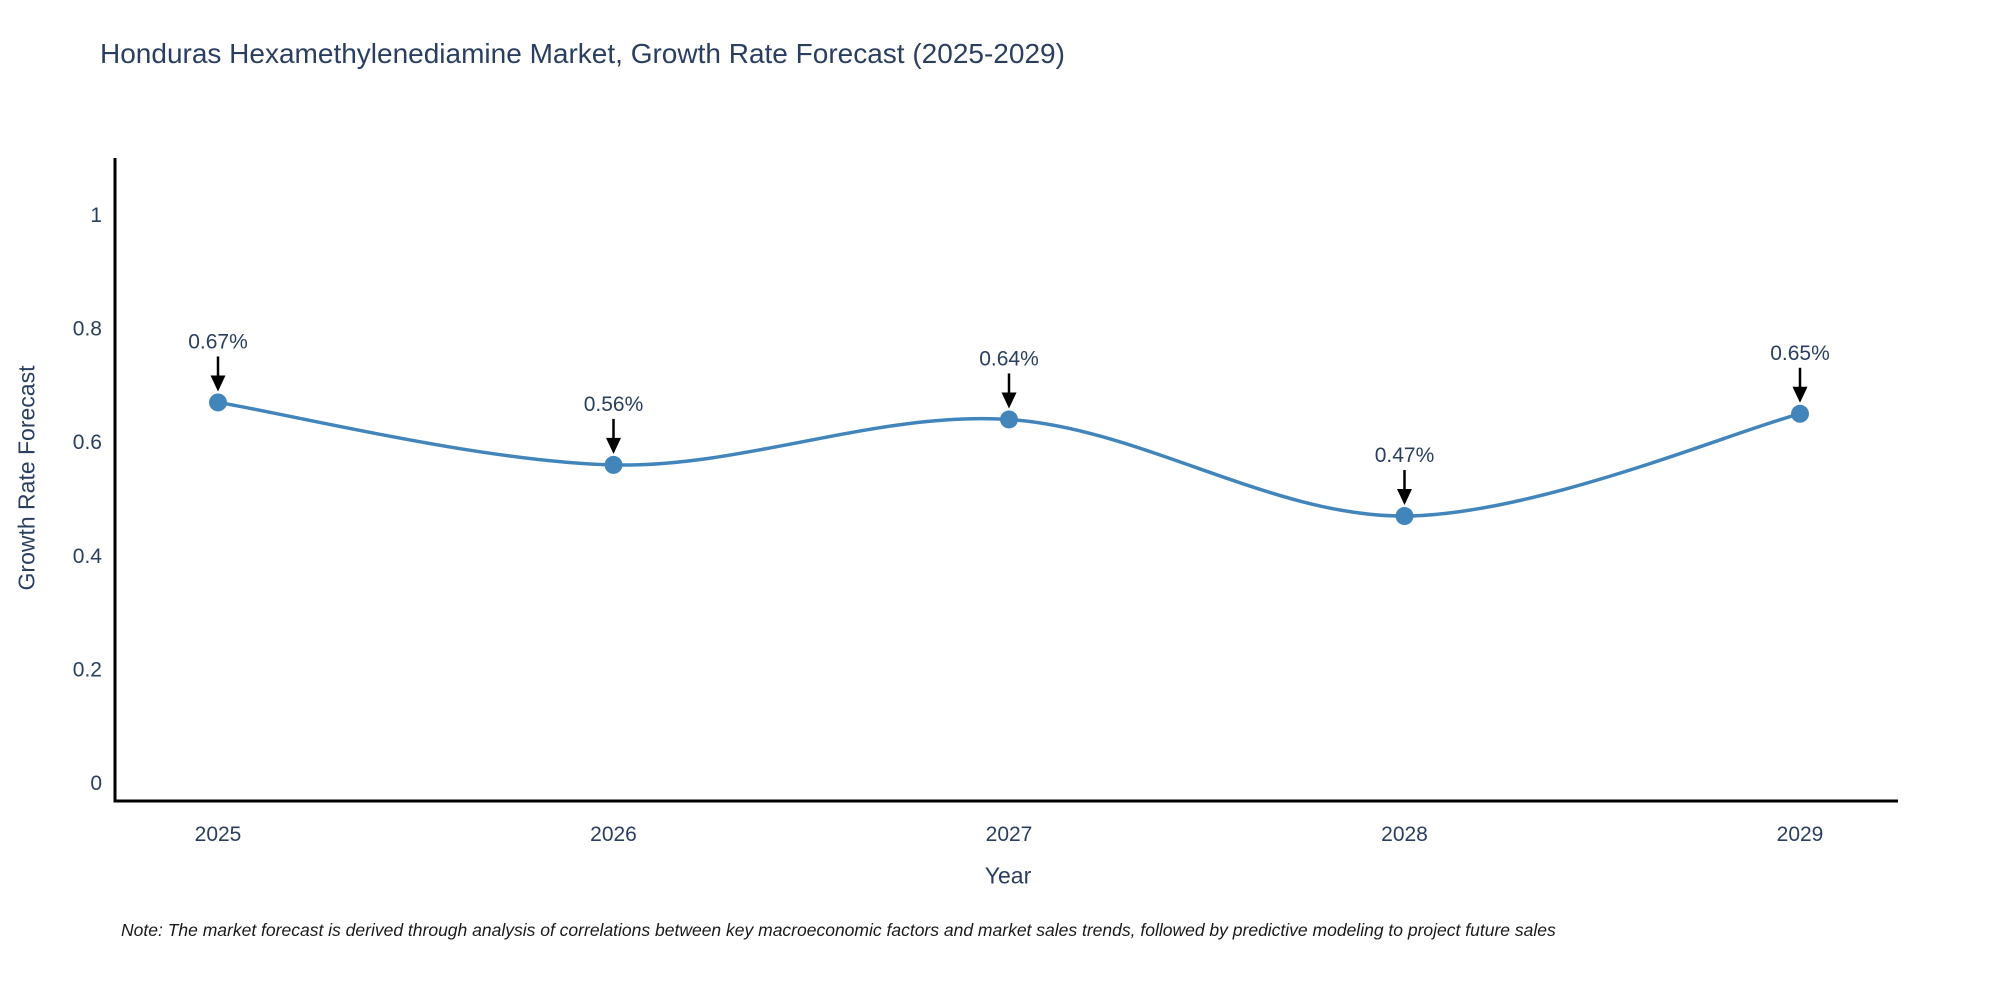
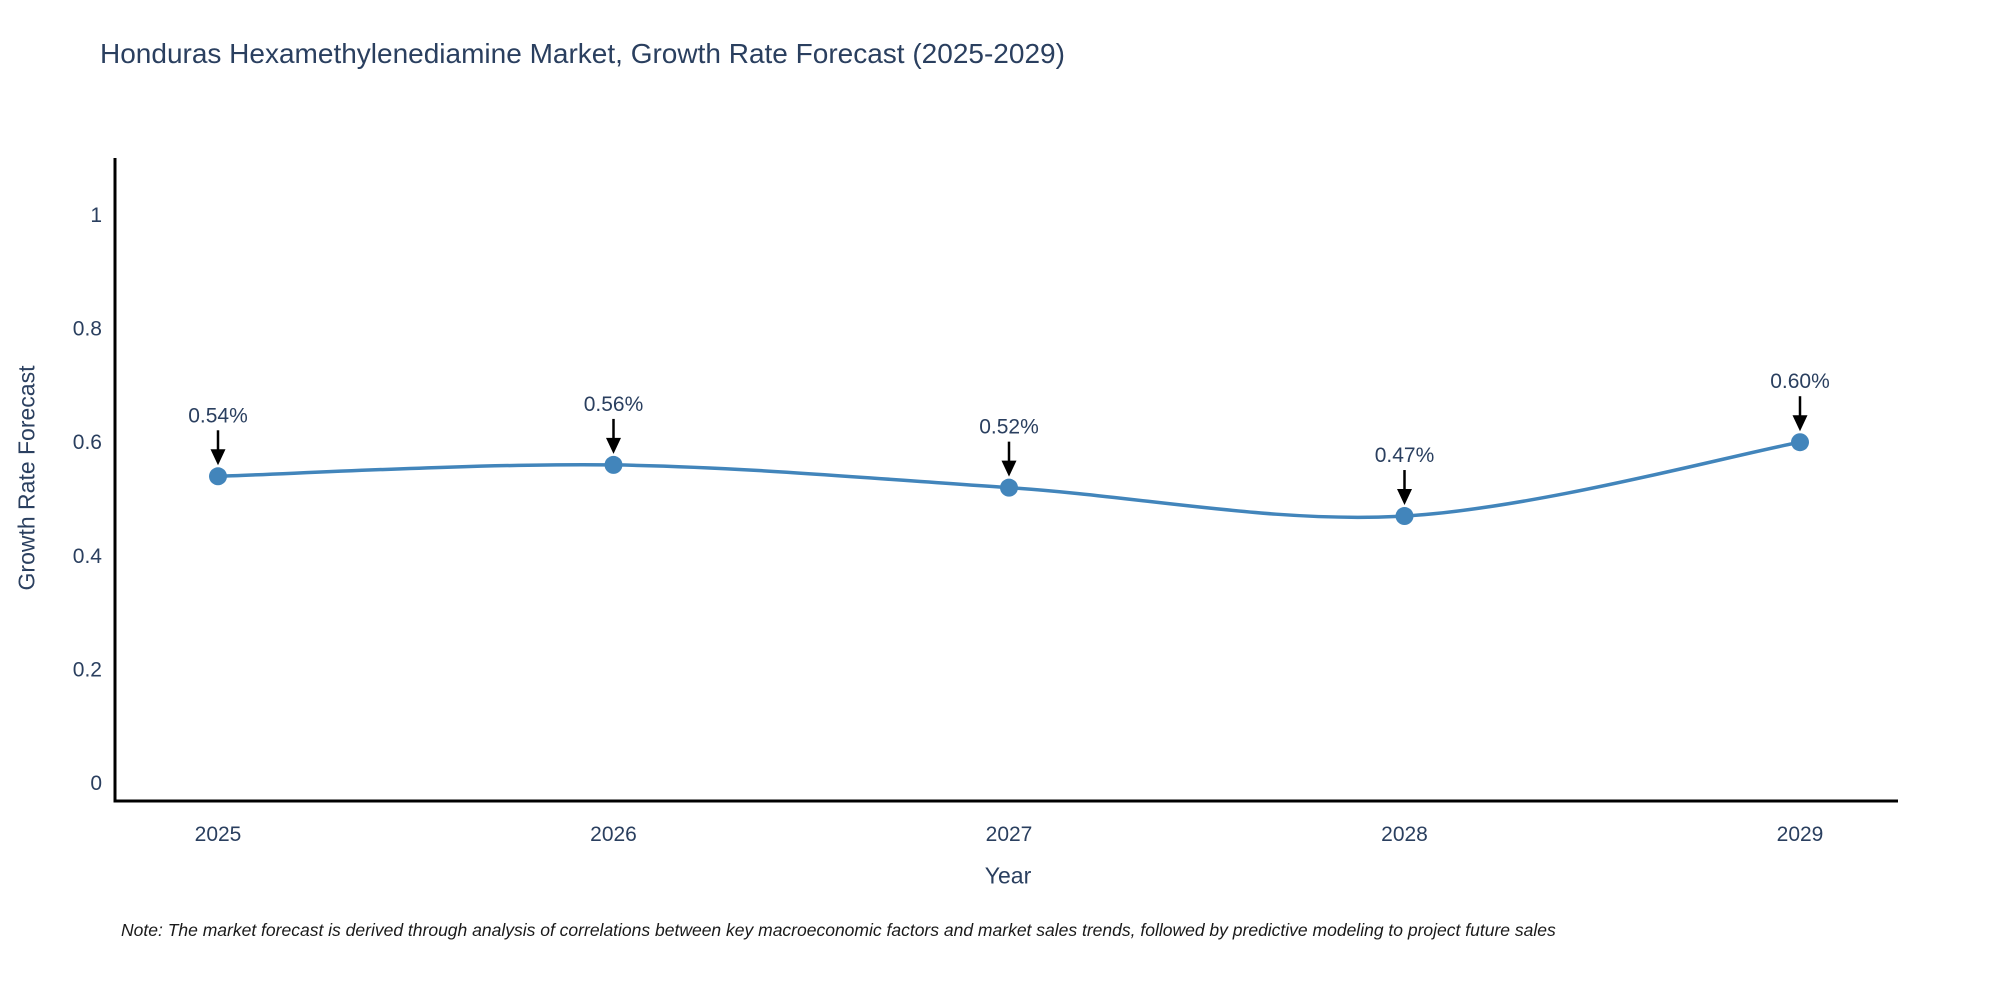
2025: 0.67% -> 0.54%
2027: 0.64% -> 0.52%
2029: 0.65% -> 0.60%
